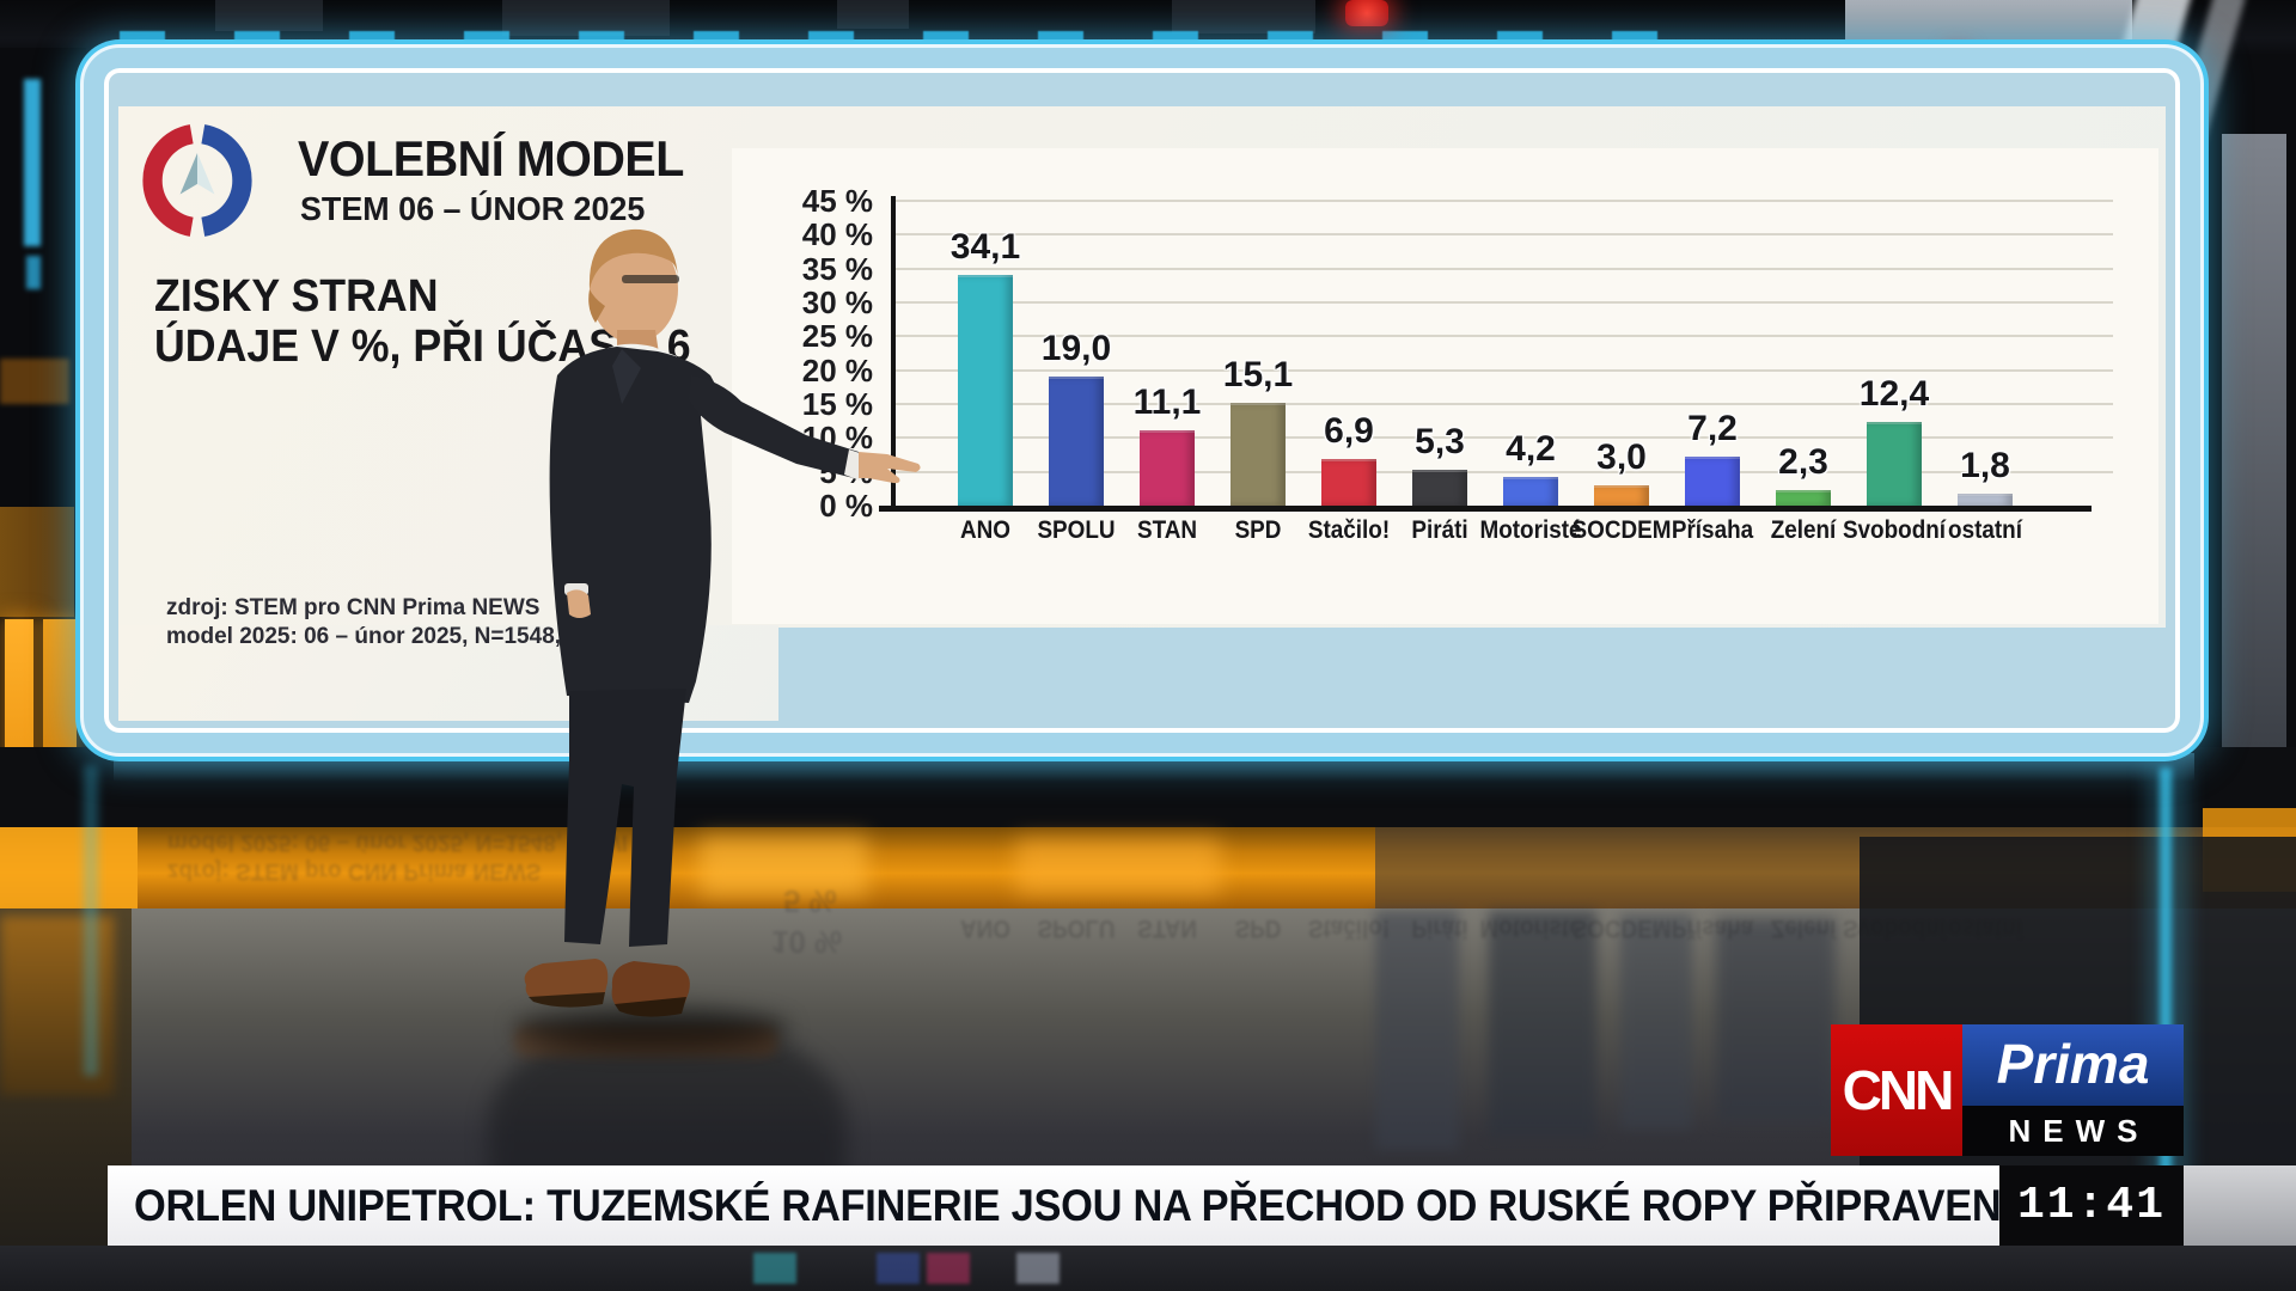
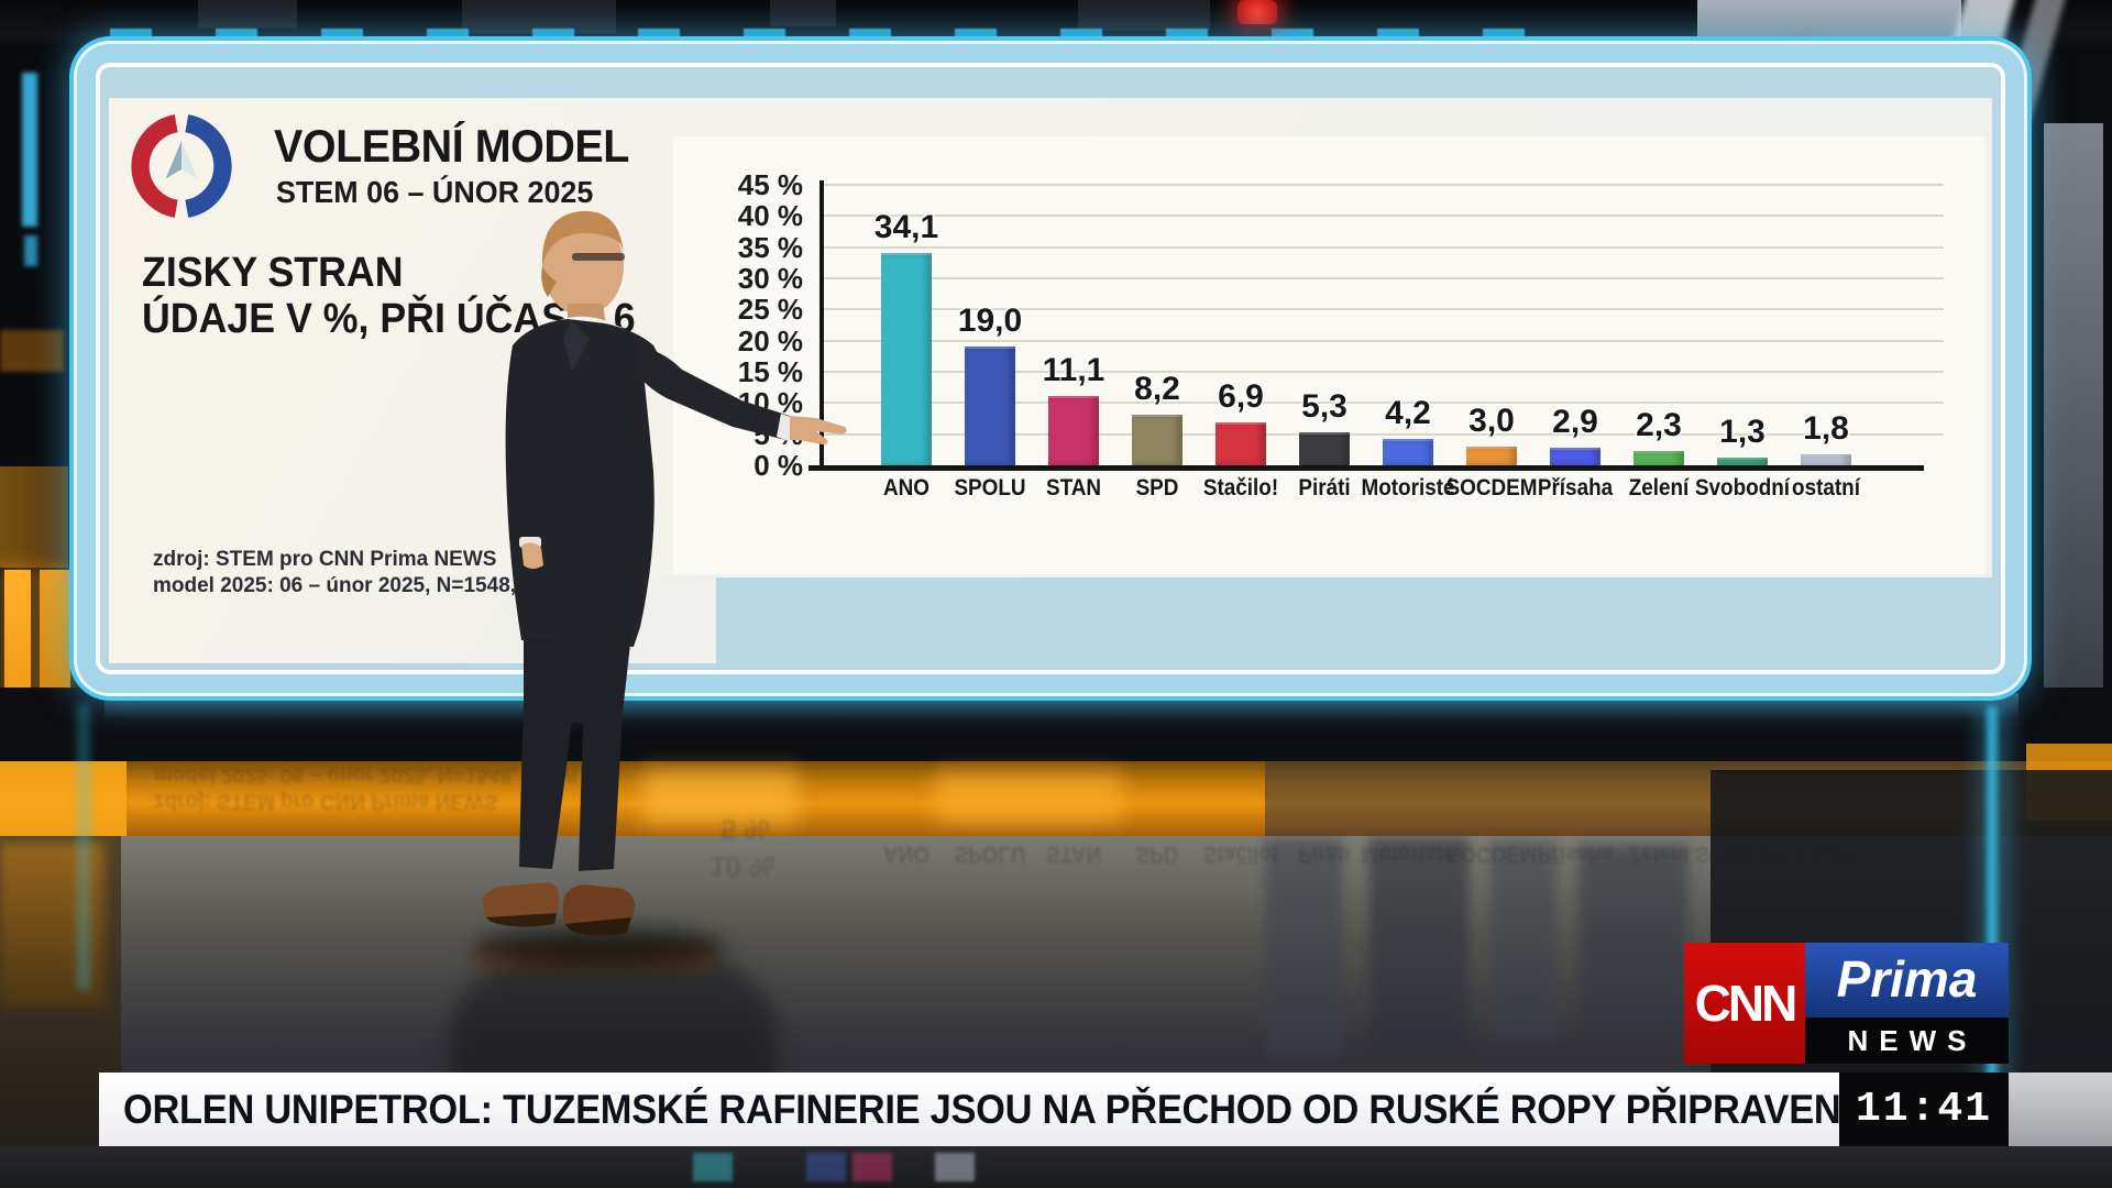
SPD: 15,1 -> 8,2
Přísaha: 7,2 -> 2,9
Svobodní: 12,4 -> 1,3
